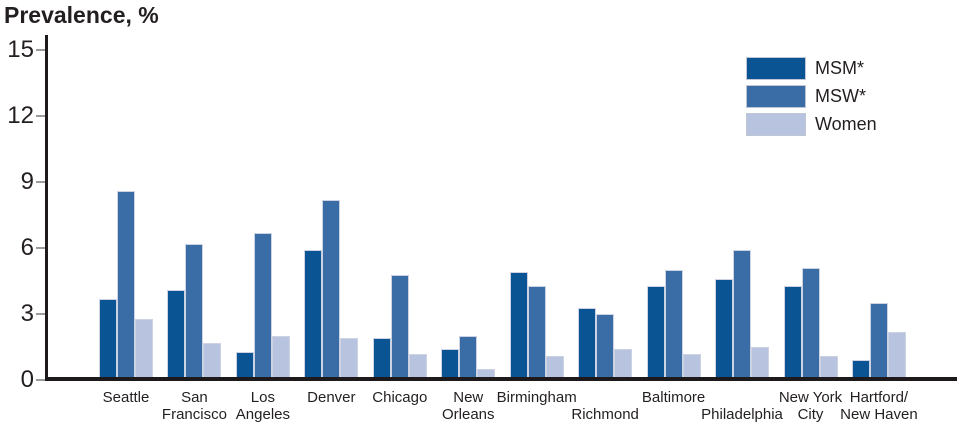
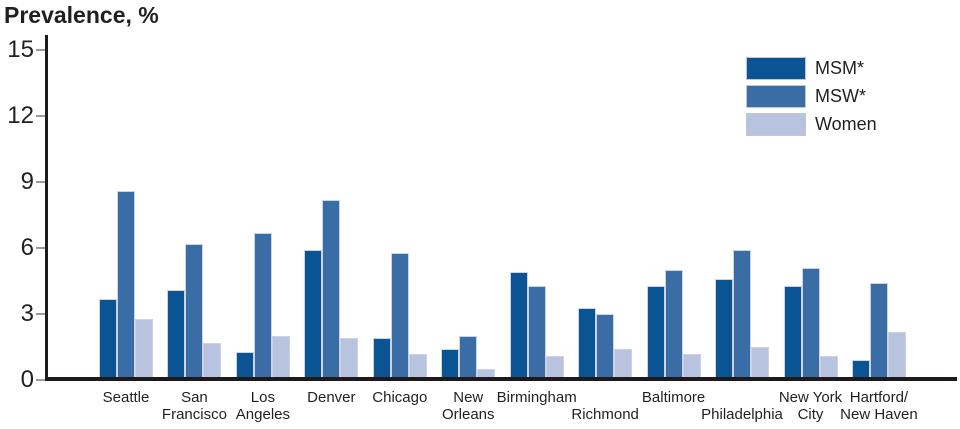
MSW*/Chicago: 4.7 -> 5.7
MSW*/Hartford/New Haven: 3.4 -> 4.3
